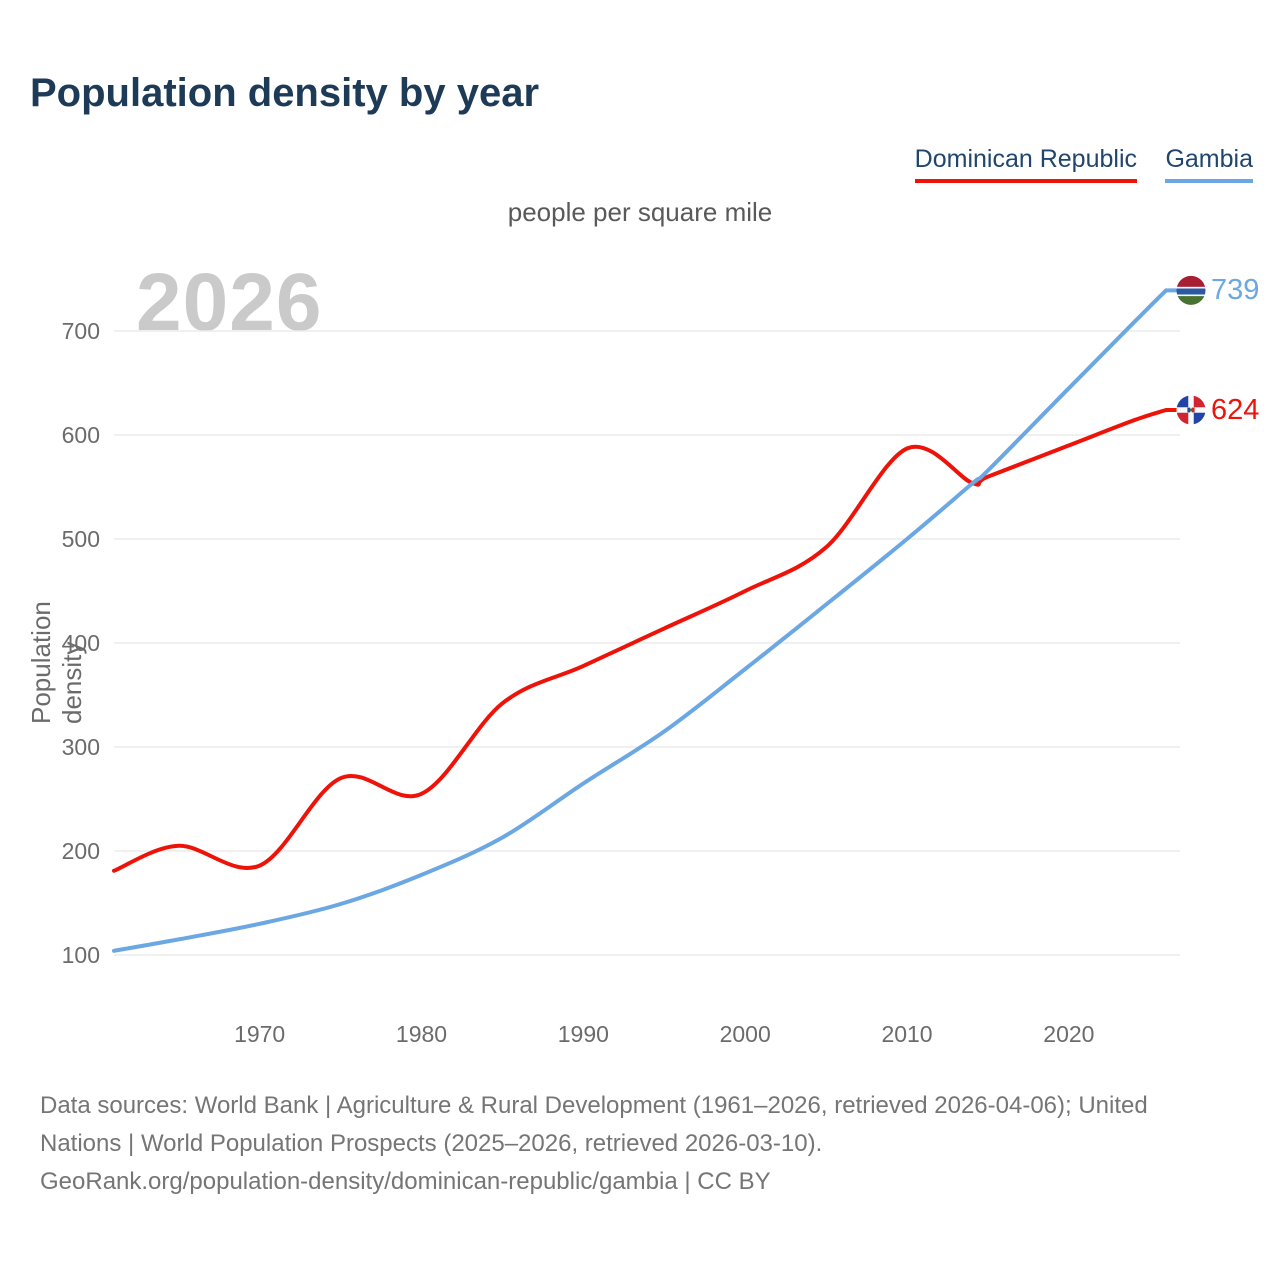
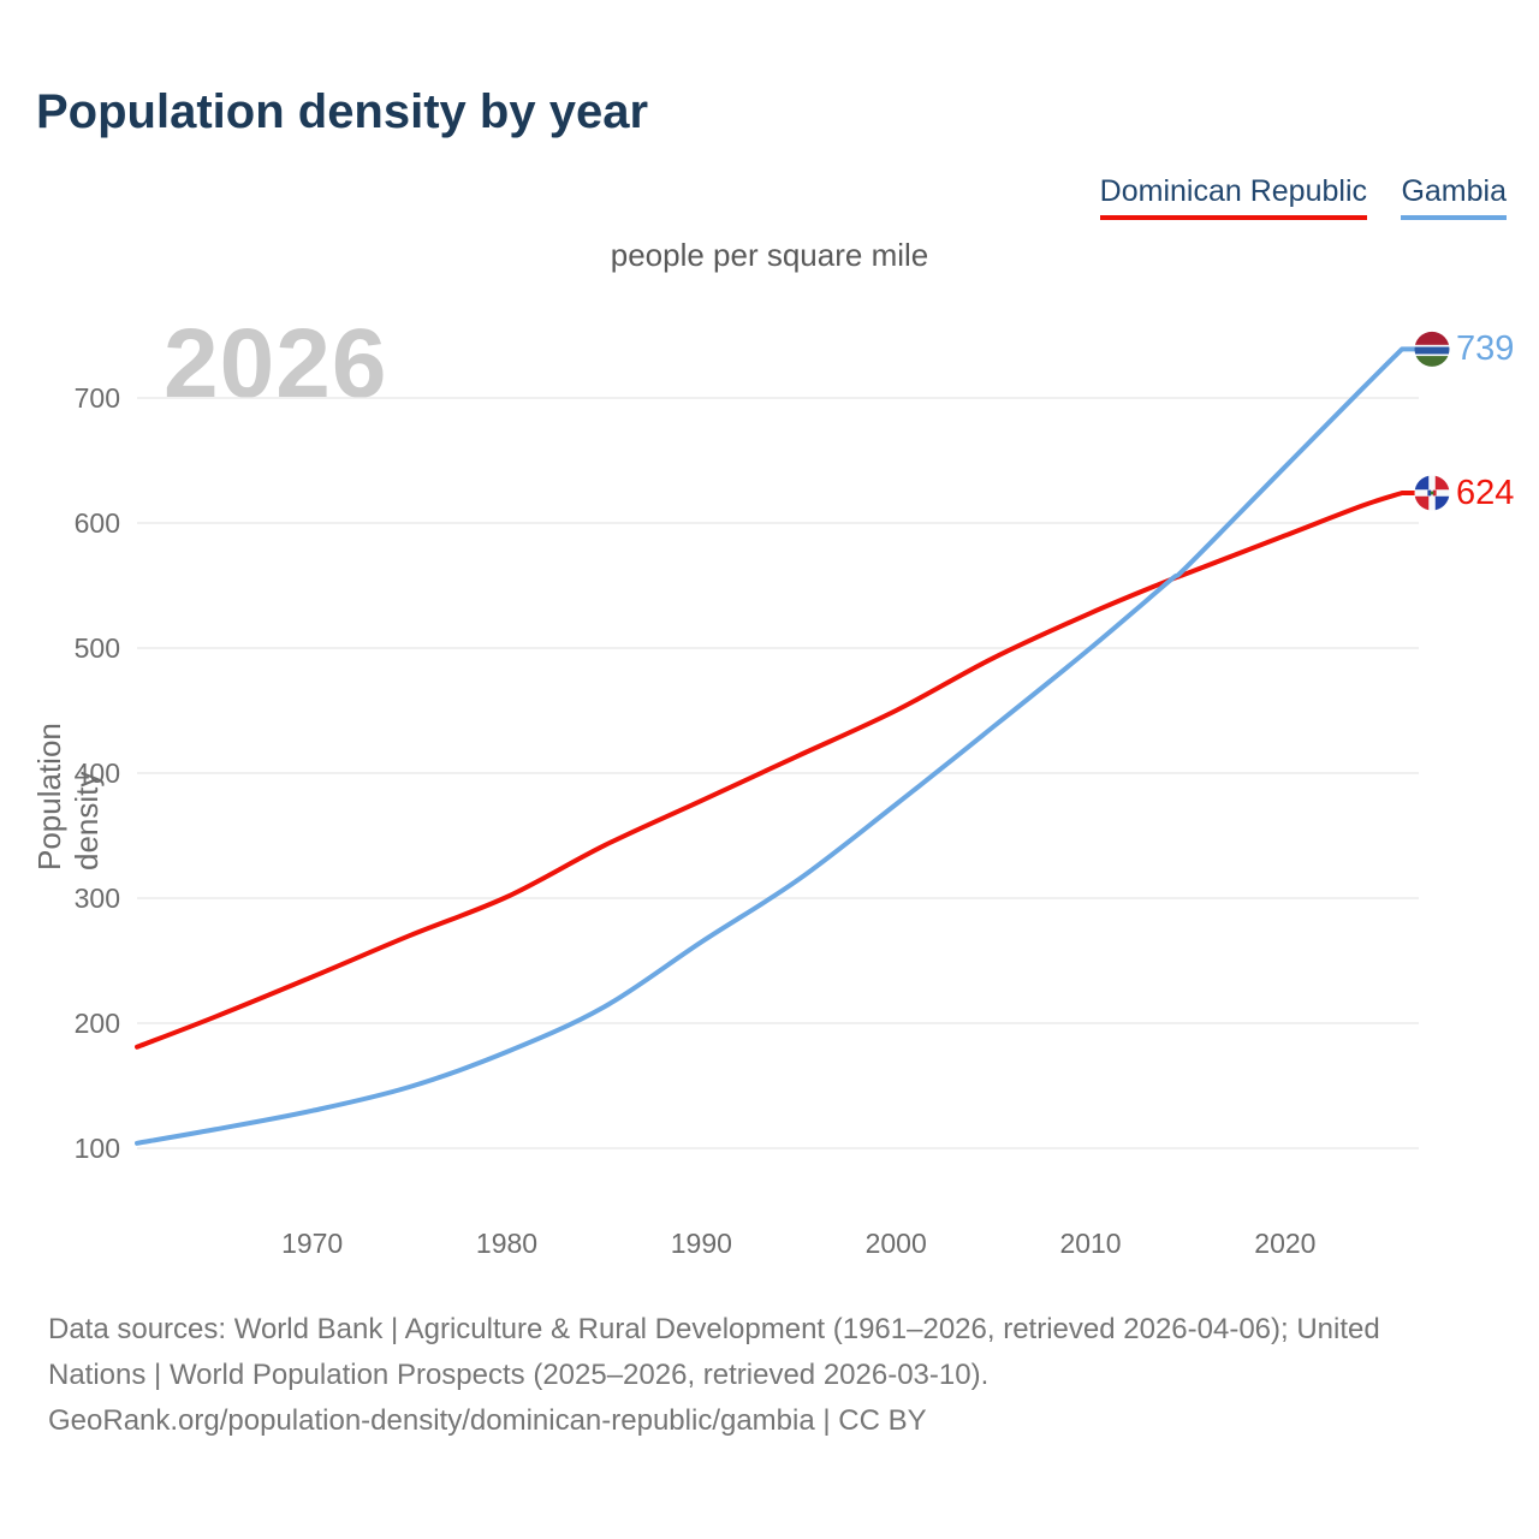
Dominican Republic/1970: 186 -> 237
Dominican Republic/1980: 255 -> 301
Dominican Republic/2010: 587 -> 528
